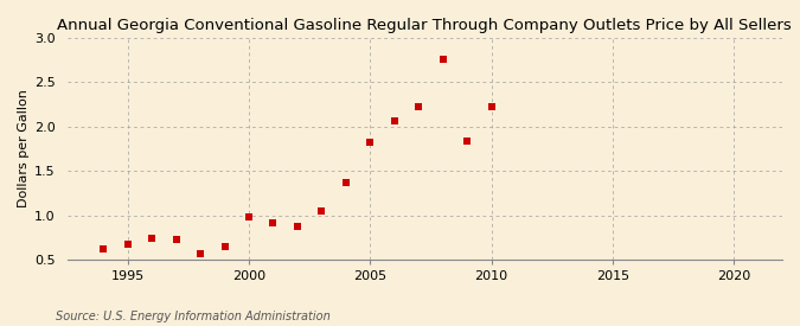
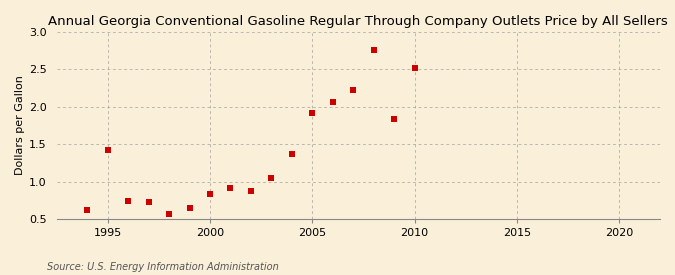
1995: 0.67 -> 1.42
2000: 0.98 -> 0.84
2005: 1.82 -> 1.92
2010: 2.22 -> 2.52
